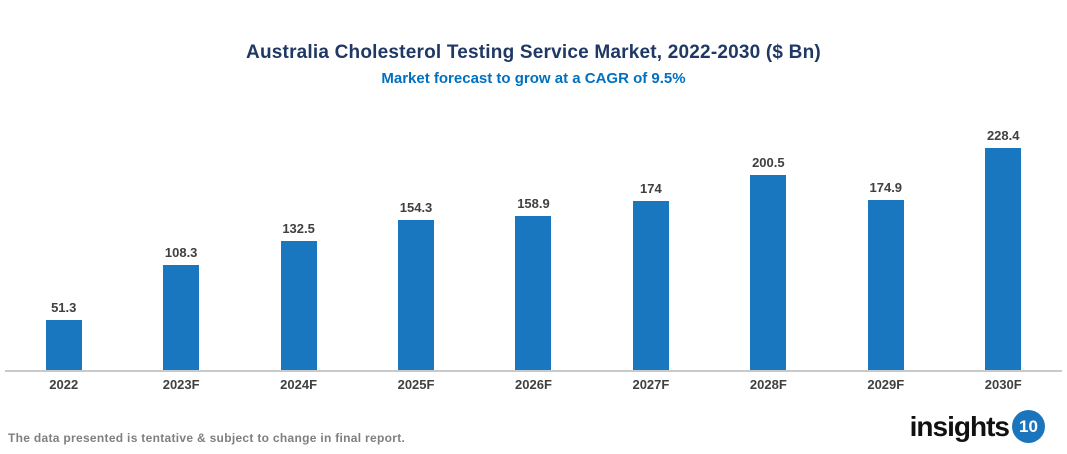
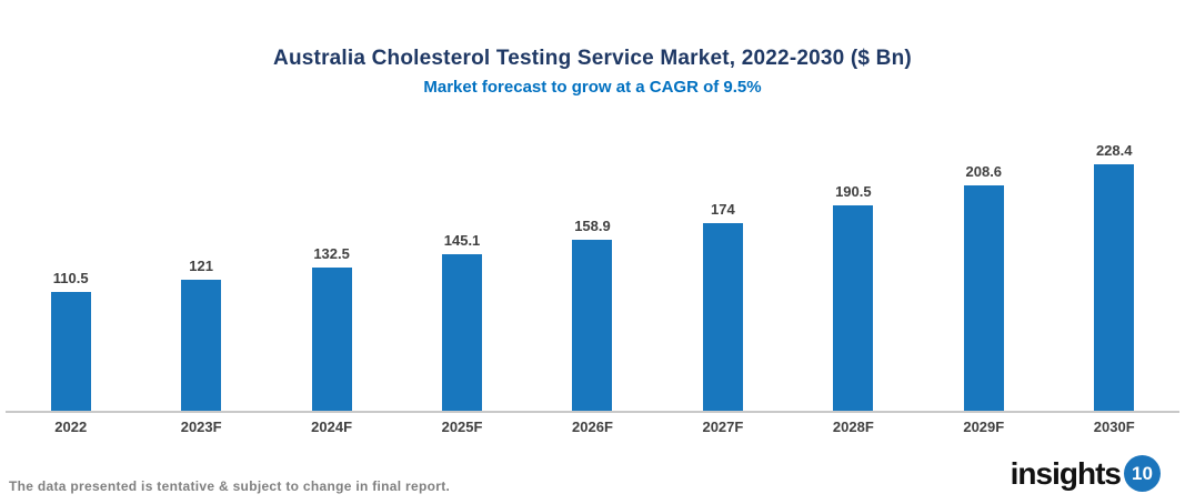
2022: 51.3 -> 110.5
2023F: 108.3 -> 121
2025F: 154.3 -> 145.1
2028F: 200.5 -> 190.5
2029F: 174.9 -> 208.6
